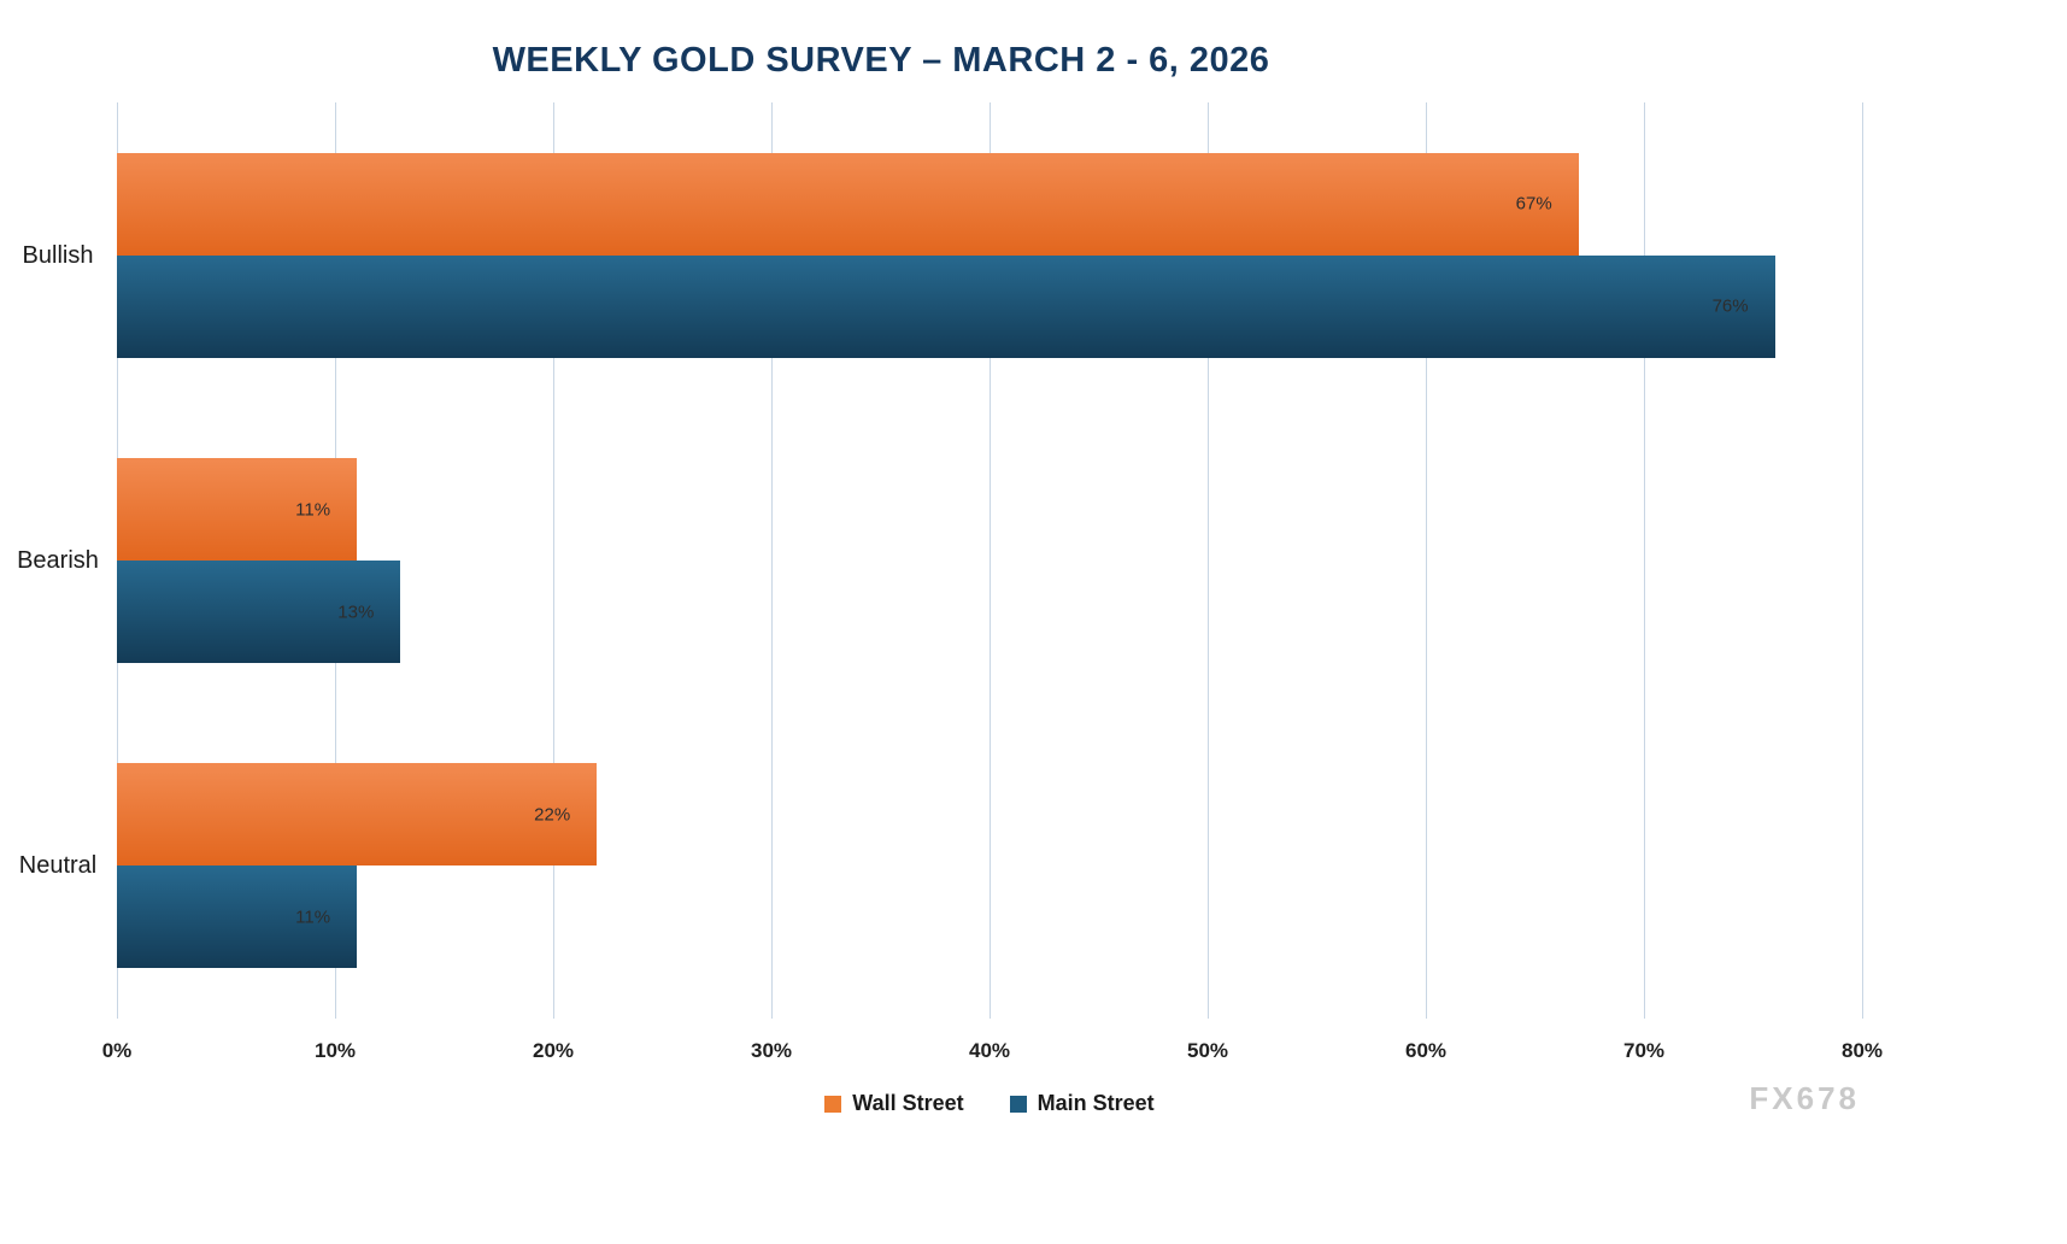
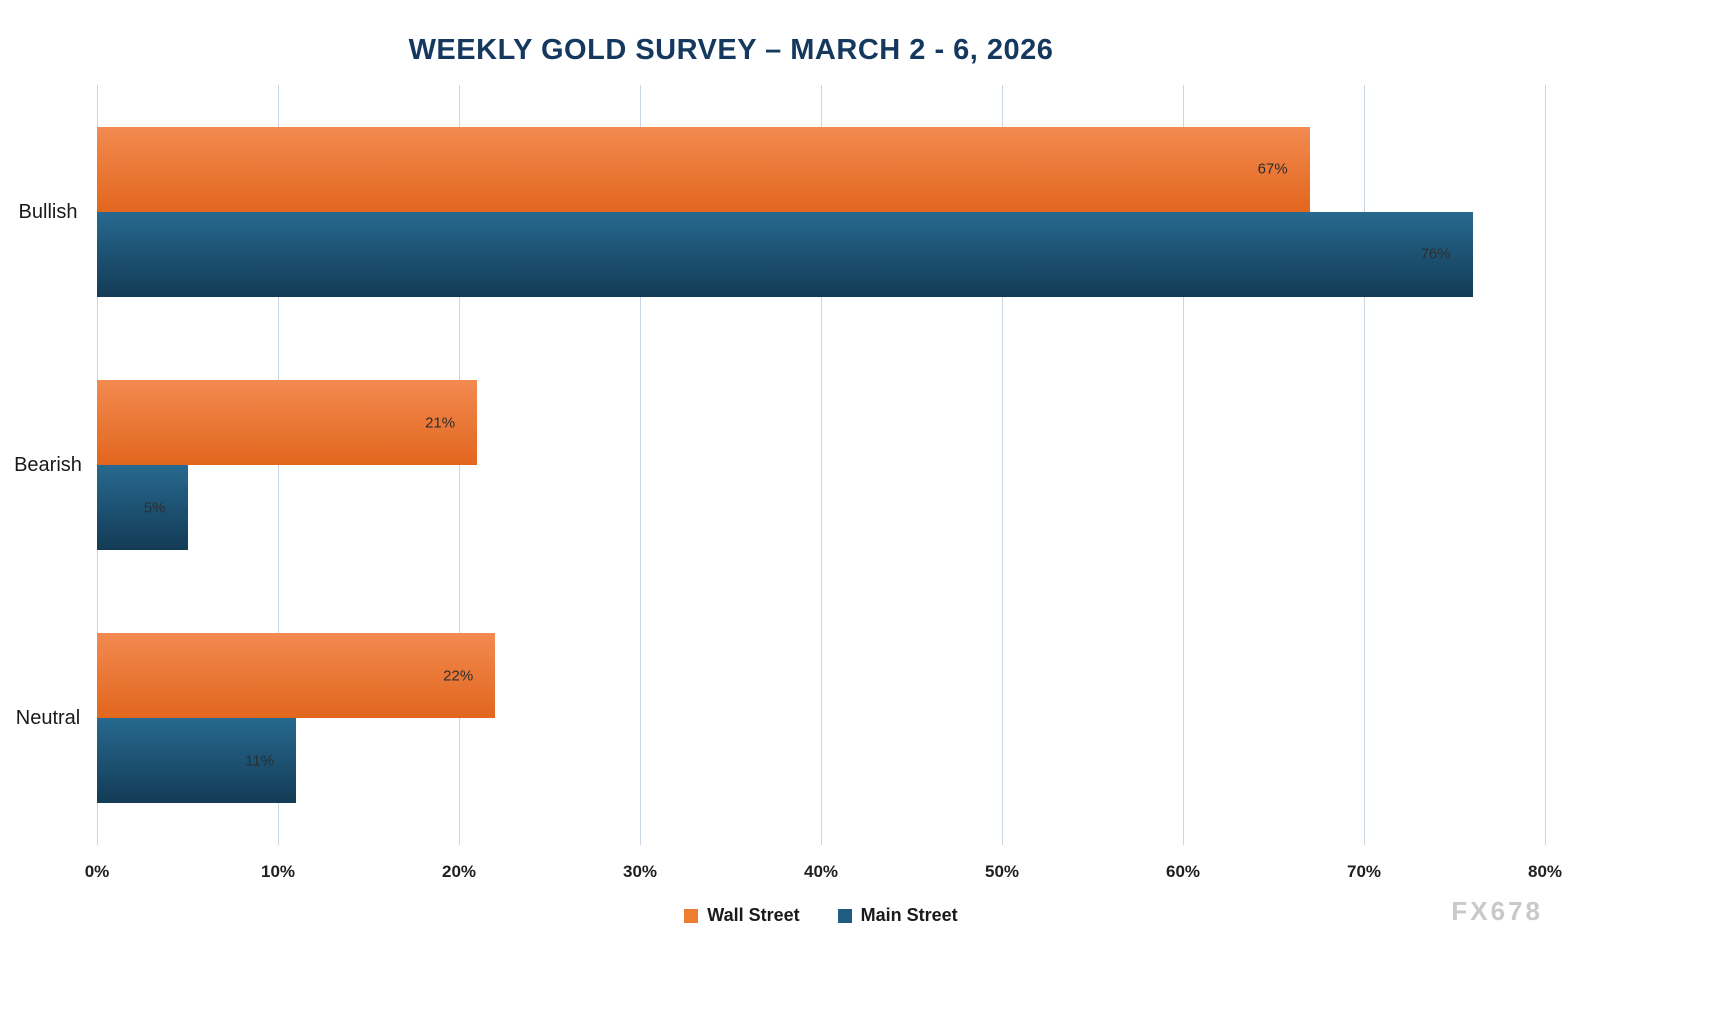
Wall Street/Bearish: 11% -> 21%
Main Street/Bearish: 13% -> 5%
